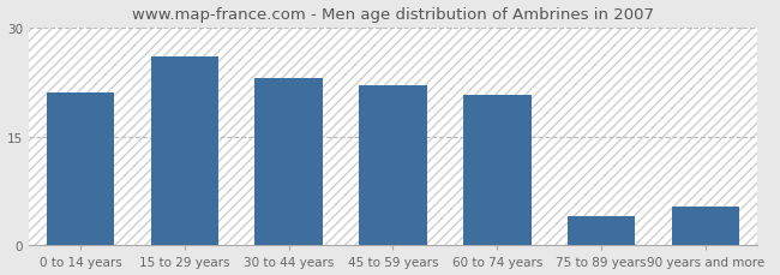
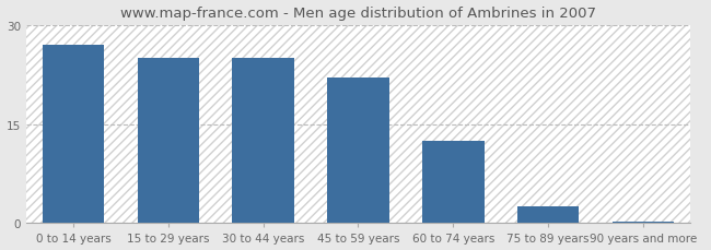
0 to 14 years: 21.0 -> 27.0
15 to 29 years: 26.0 -> 25.0
30 to 44 years: 23.0 -> 25.0
60 to 74 years: 20.8 -> 12.5
75 to 89 years: 4.0 -> 2.5
90 years and more: 5.4 -> 0.3
